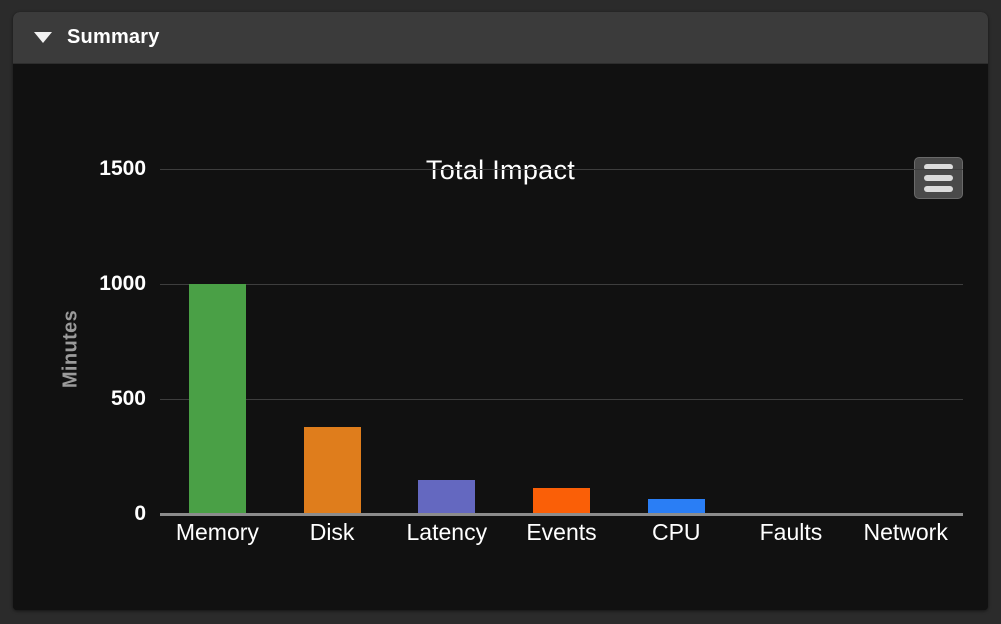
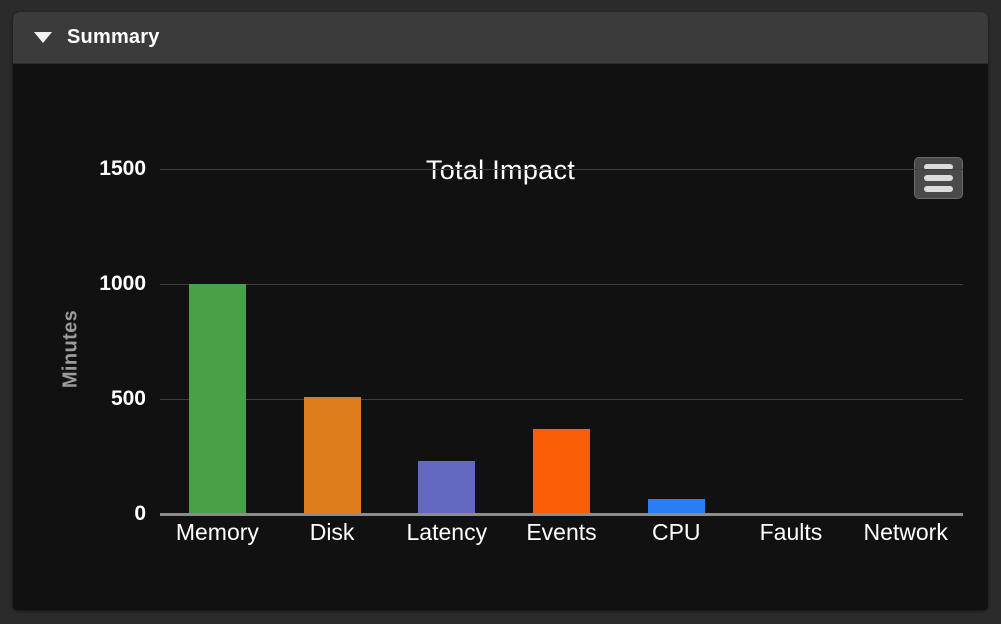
Disk: 380 -> 510
Latency: 150 -> 230
Events: 120 -> 370
